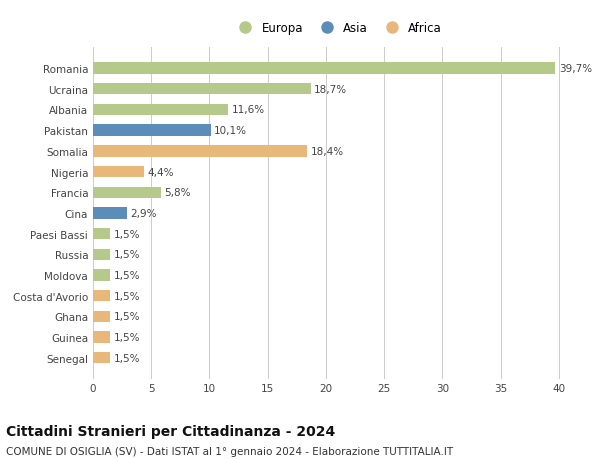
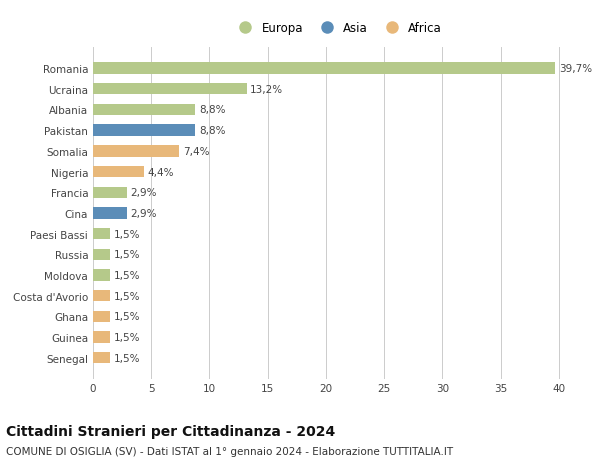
Ucraina: 18,7% -> 13,2%
Albania: 11,6% -> 8,8%
Pakistan: 10,1% -> 8,8%
Somalia: 18,4% -> 7,4%
Francia: 5,8% -> 2,9%
